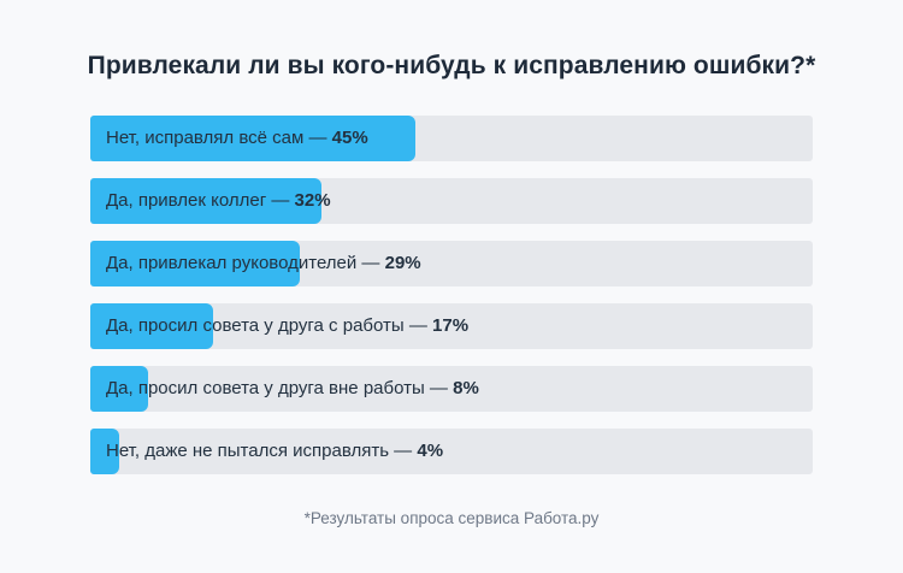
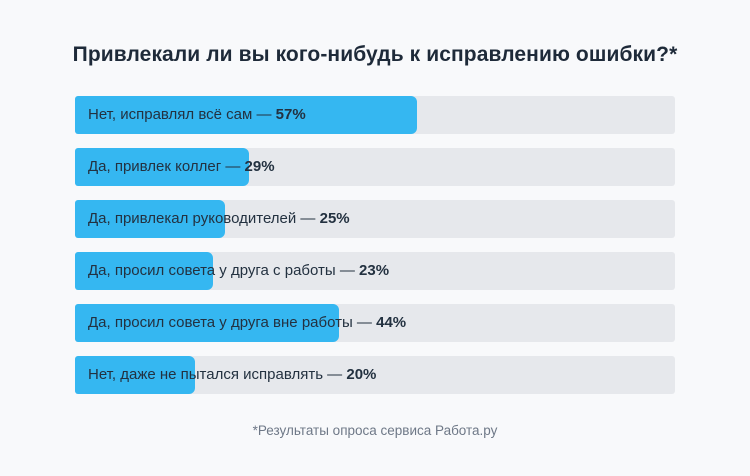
Нет, исправлял всё сам: 45% -> 57%
Да, привлек коллег: 32% -> 29%
Да, привлекал руководителей: 29% -> 25%
Да, просил совета у друга с работы: 17% -> 23%
Да, просил совета у друга вне работы: 8% -> 44%
Нет, даже не пытался исправлять: 4% -> 20%
